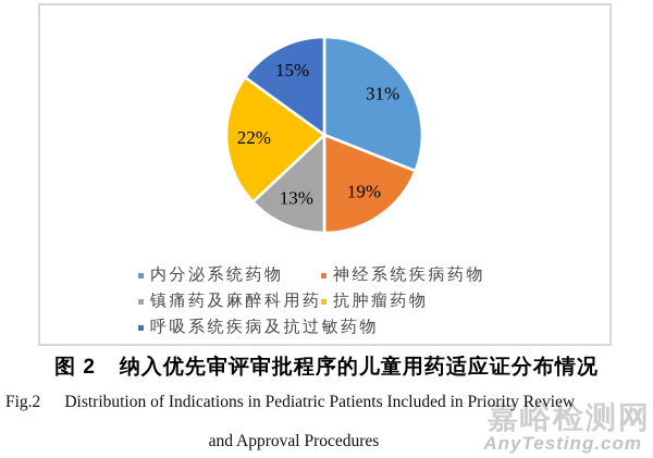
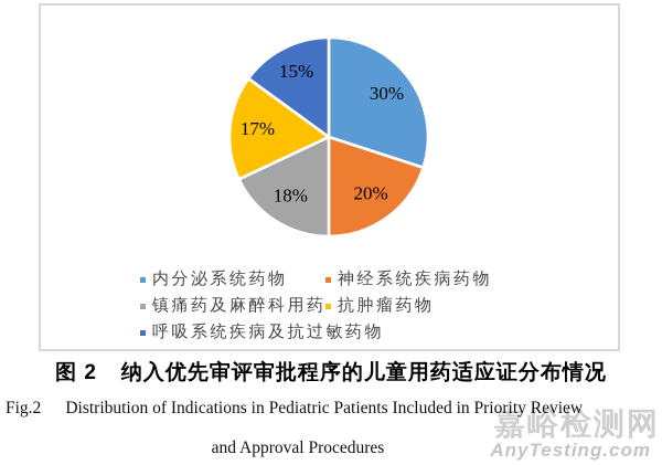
内分泌系统药物: 31% -> 30%
神经系统疾病药物: 19% -> 20%
镇痛药及麻醉科用药: 13% -> 18%
抗肿瘤药物: 22% -> 17%
